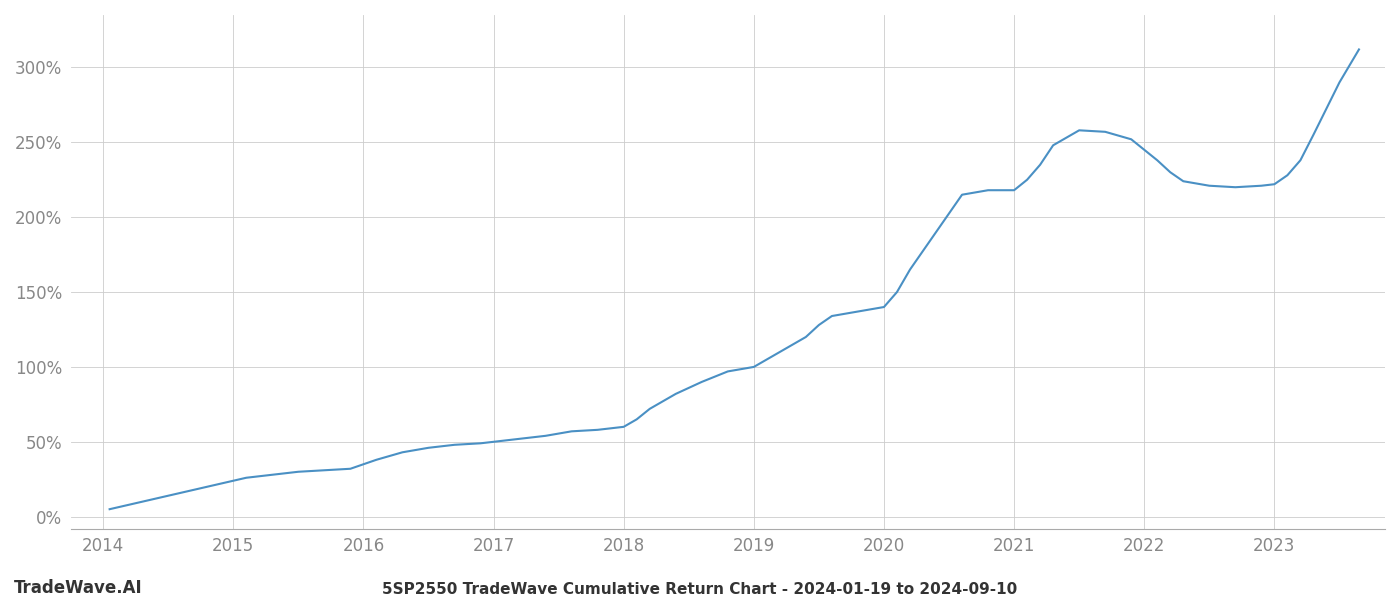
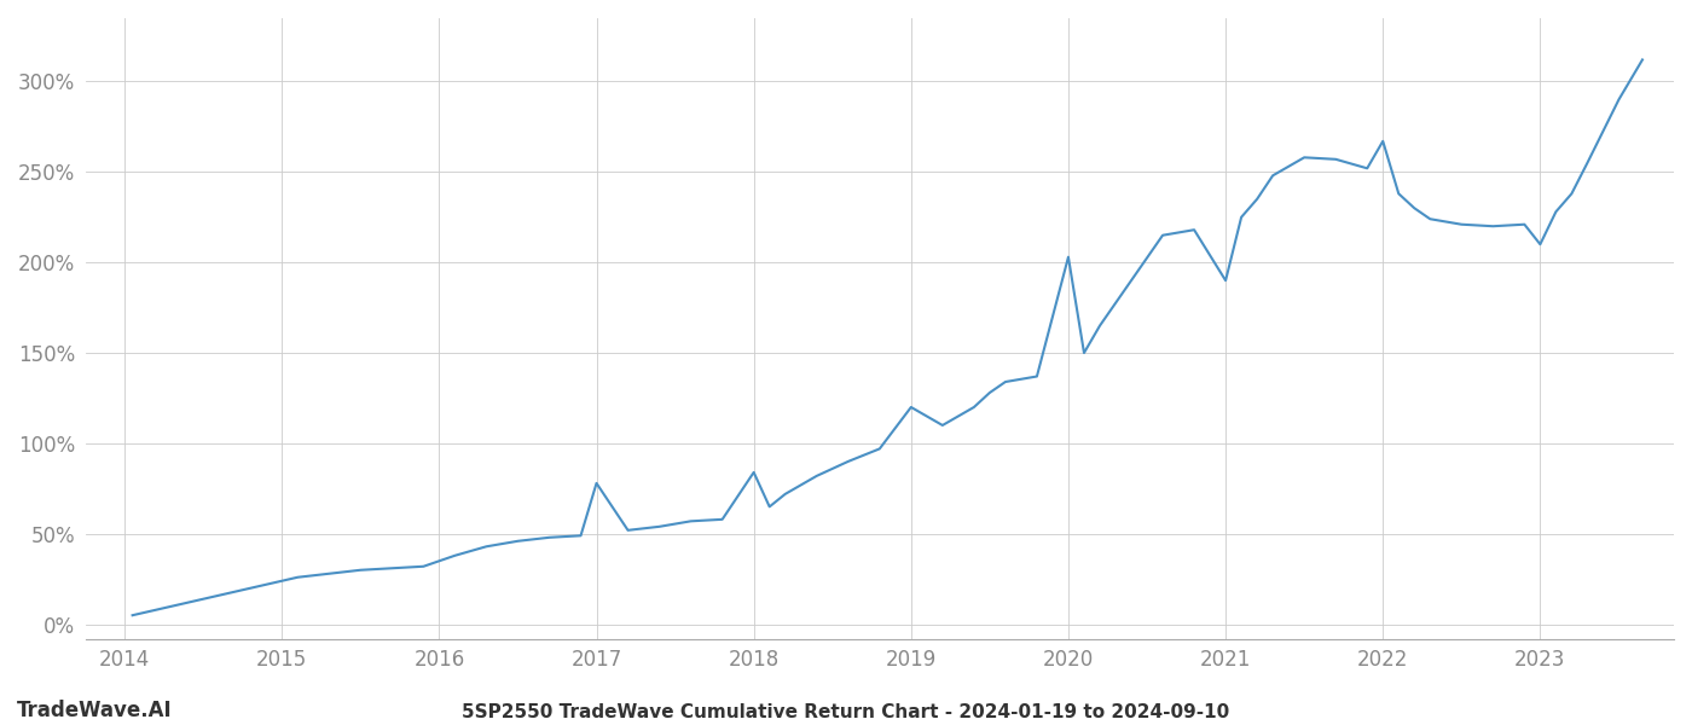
2017: 50% -> 78%
2018: 60% -> 84%
2019: 100% -> 120%
2020: 140% -> 203%
2021: 218% -> 190%
2022: 245% -> 267%
2023: 222% -> 210%
